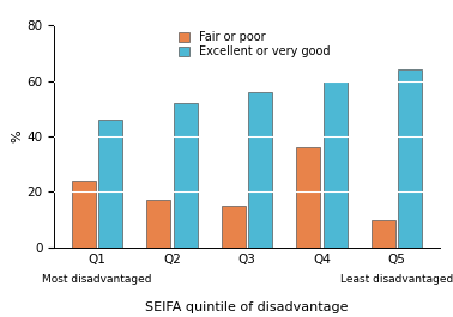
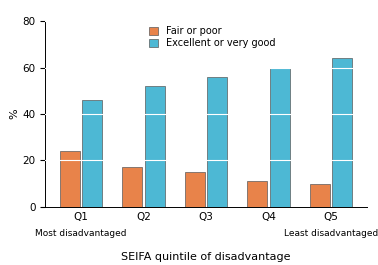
Fair or poor/Q4: 36 -> 11
